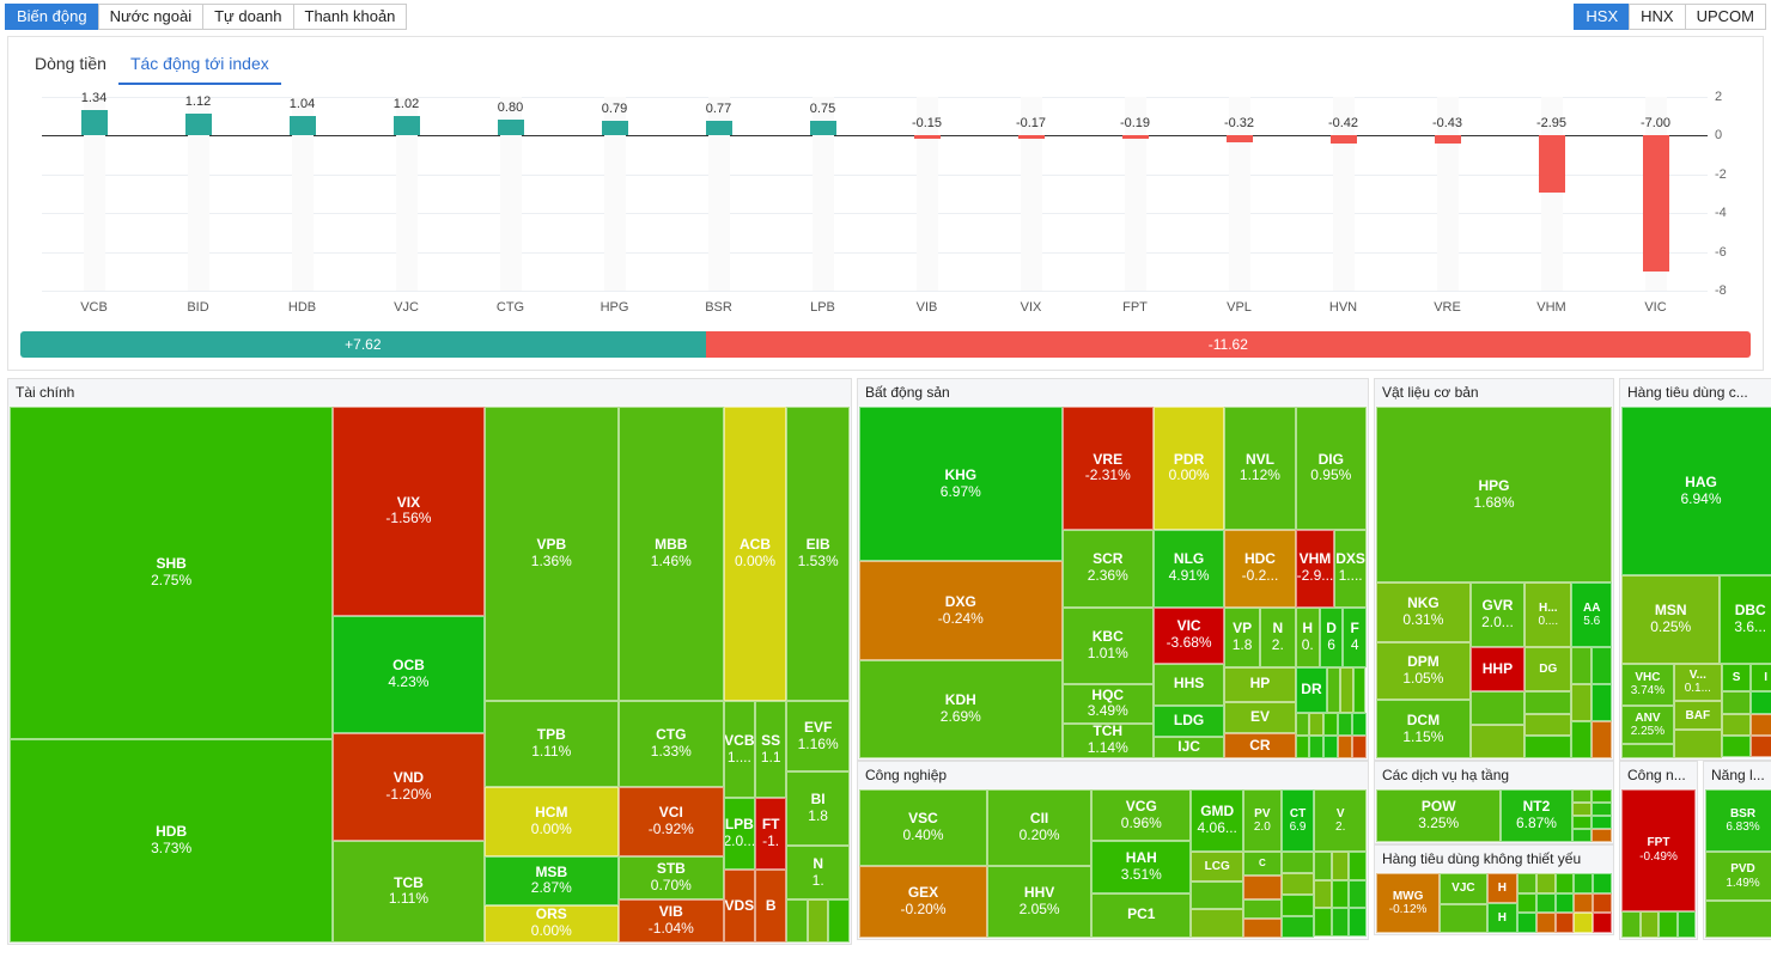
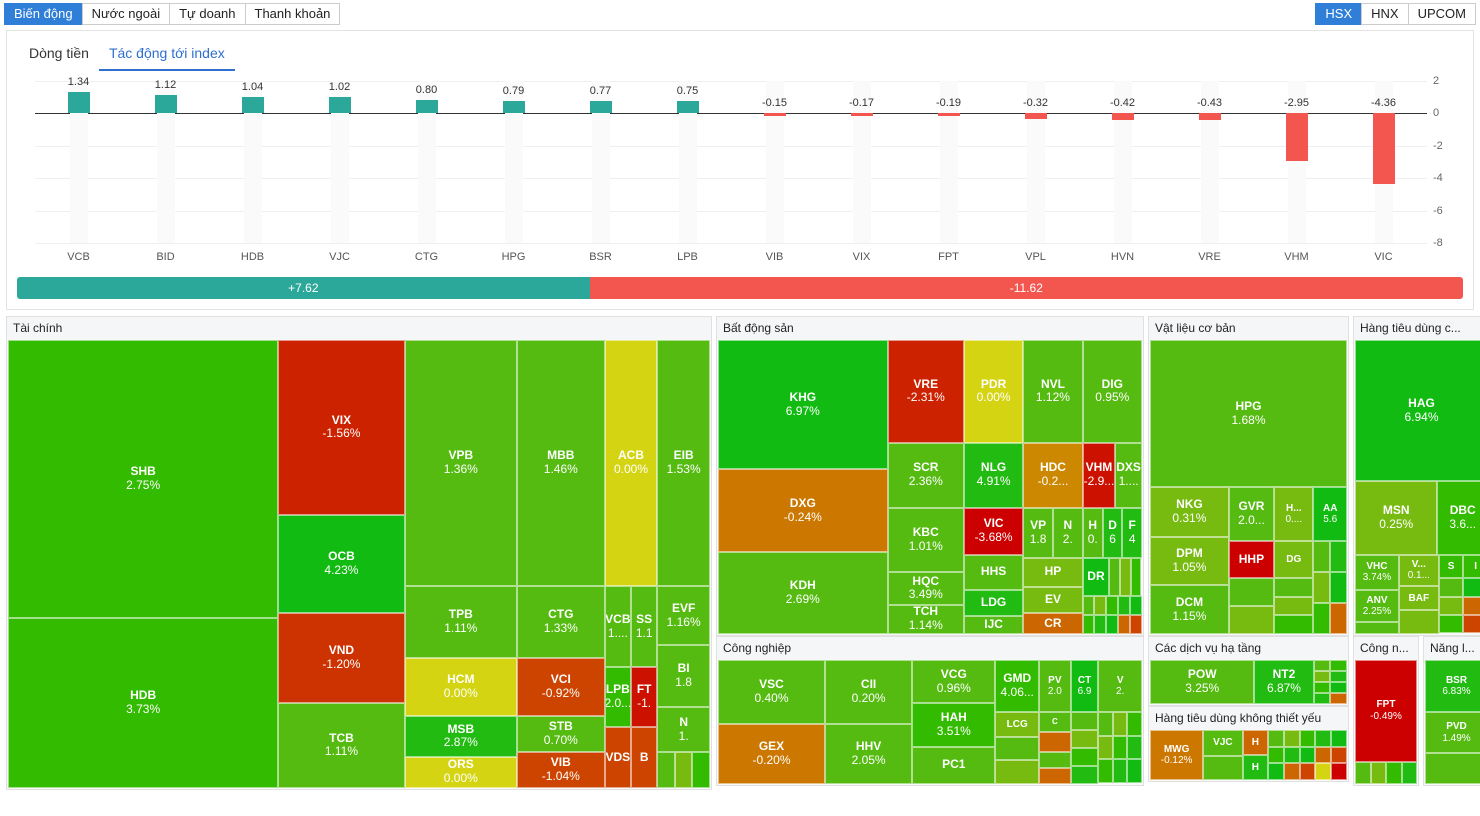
VIC: -7.00 -> -4.36
